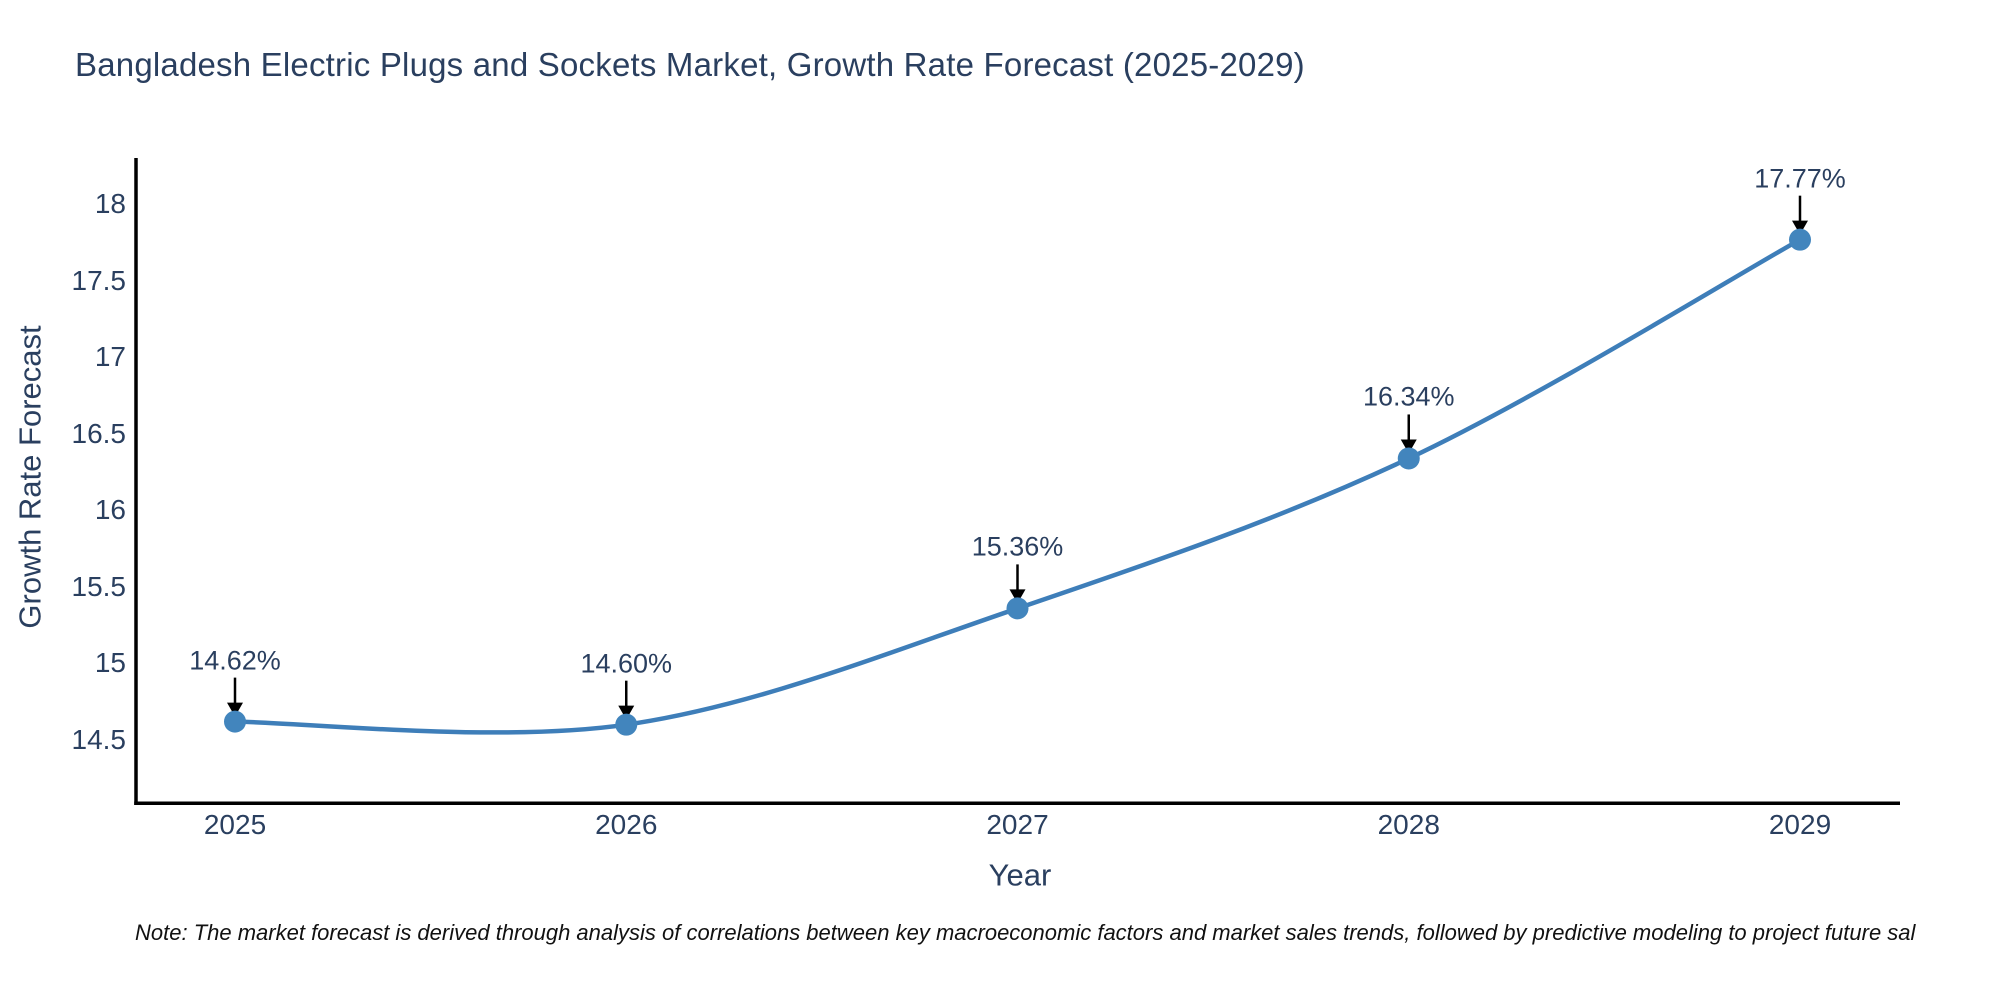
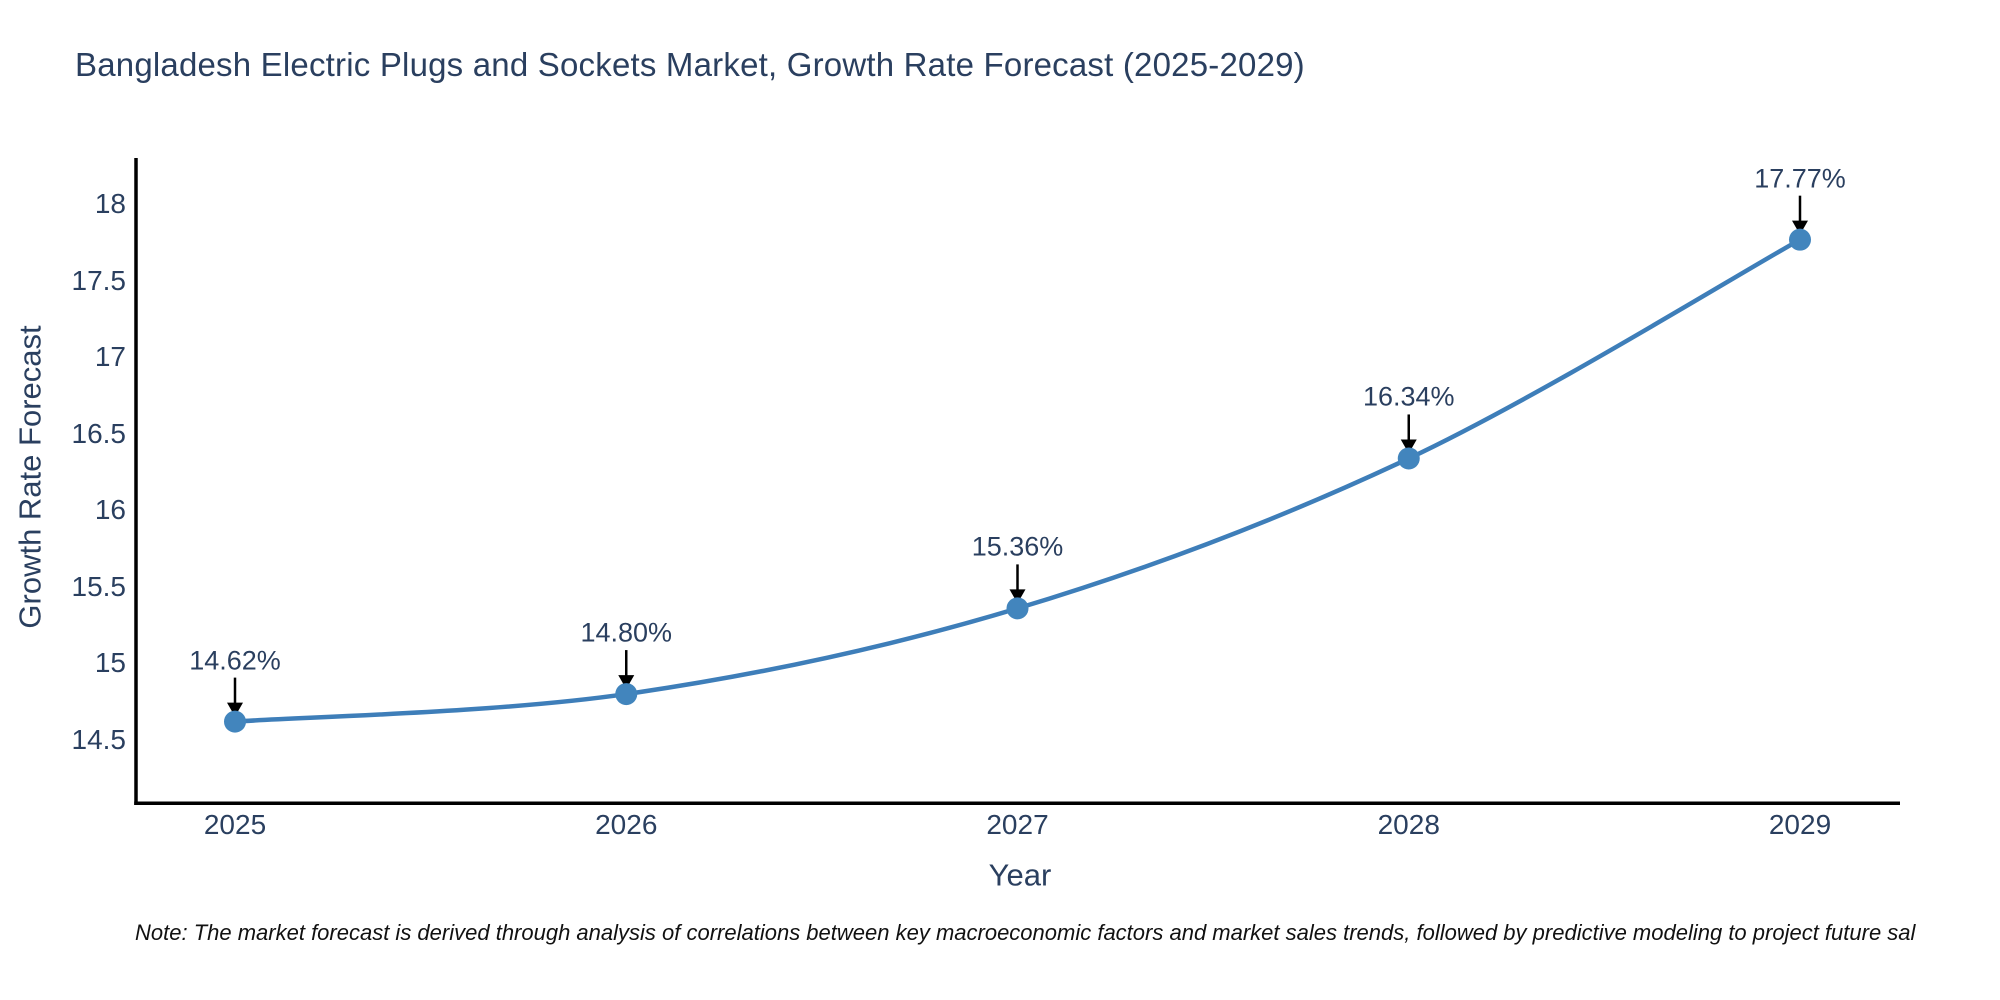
2026: 14.60% -> 14.80%
